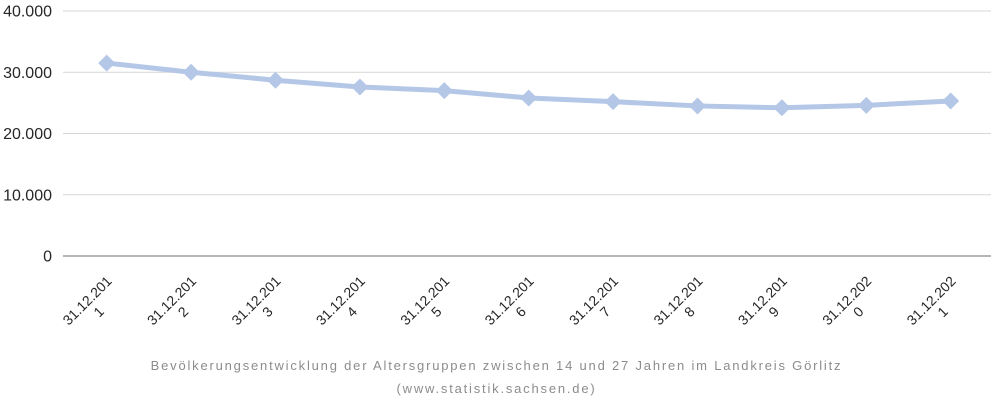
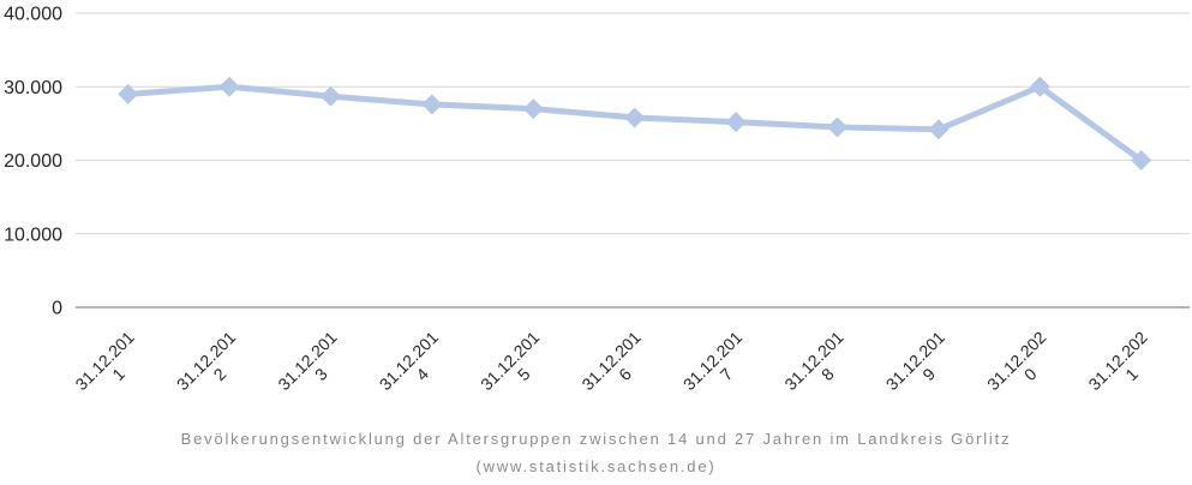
31.12.2011: 32000 -> 29000
31.12.2020: 25000 -> 30000
31.12.2021: 25000 -> 20000
